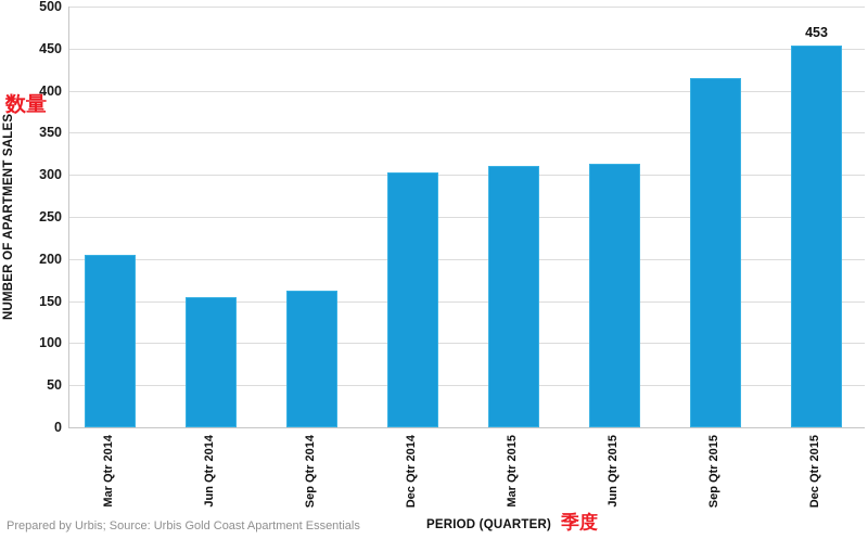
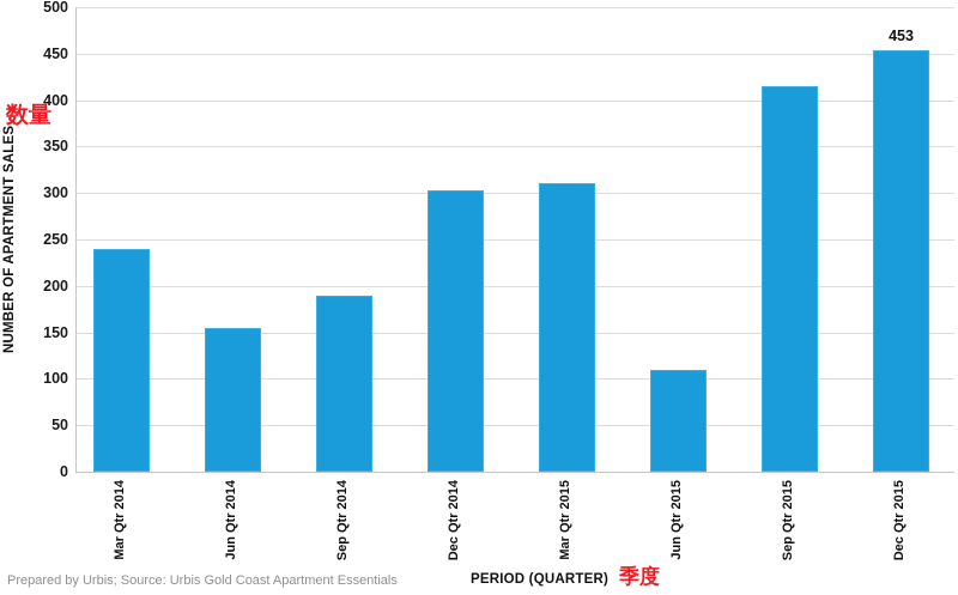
Mar Qtr 2014: 200 -> 240
Sep Qtr 2014: 160 -> 190
Jun Qtr 2015: 310 -> 110
